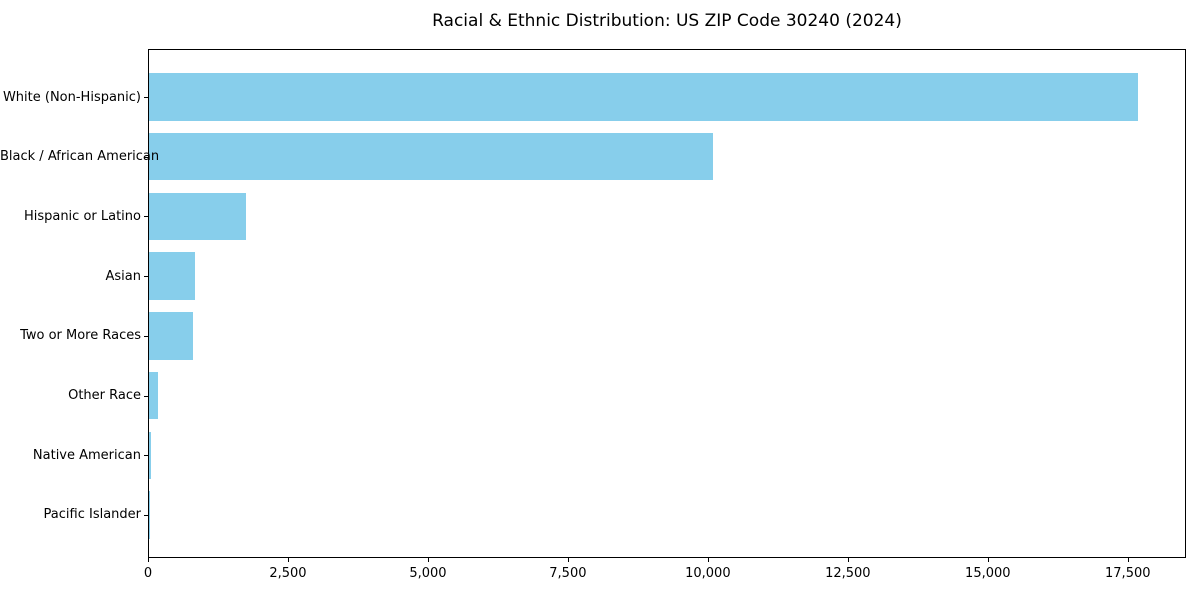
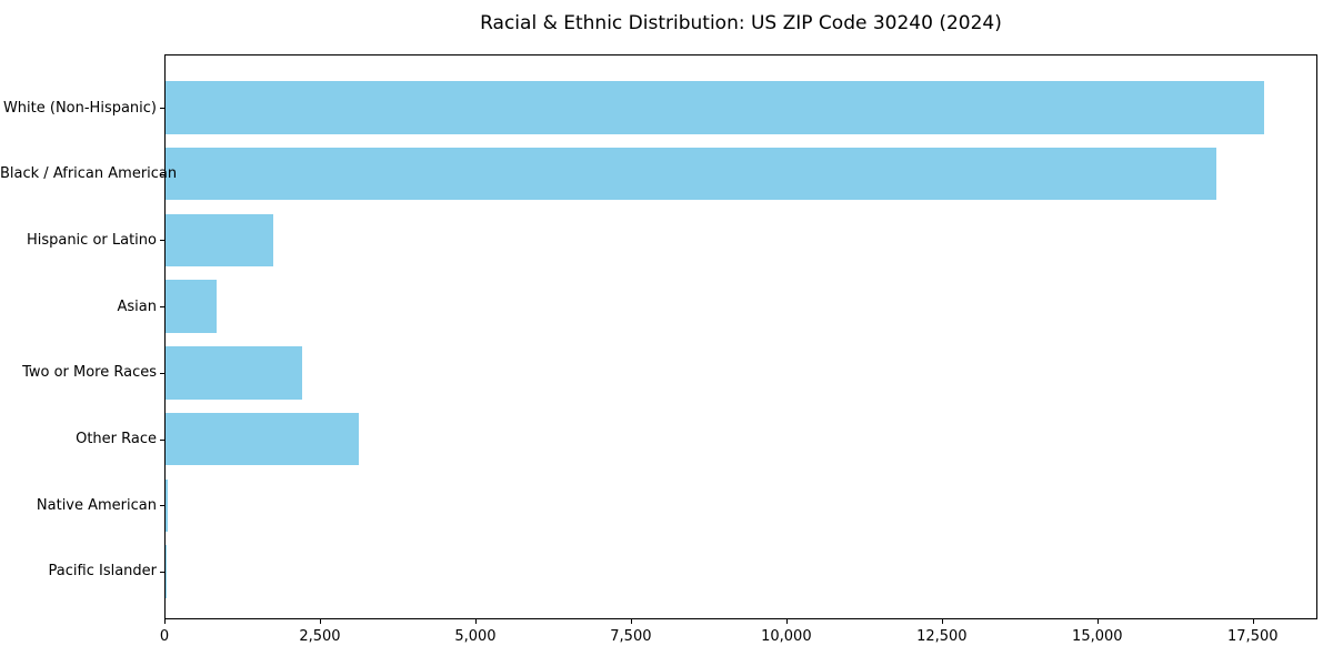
Black / African American: 10100 -> 16900
Two or More Races: 800 -> 2200
Other Race: 200 -> 3100
